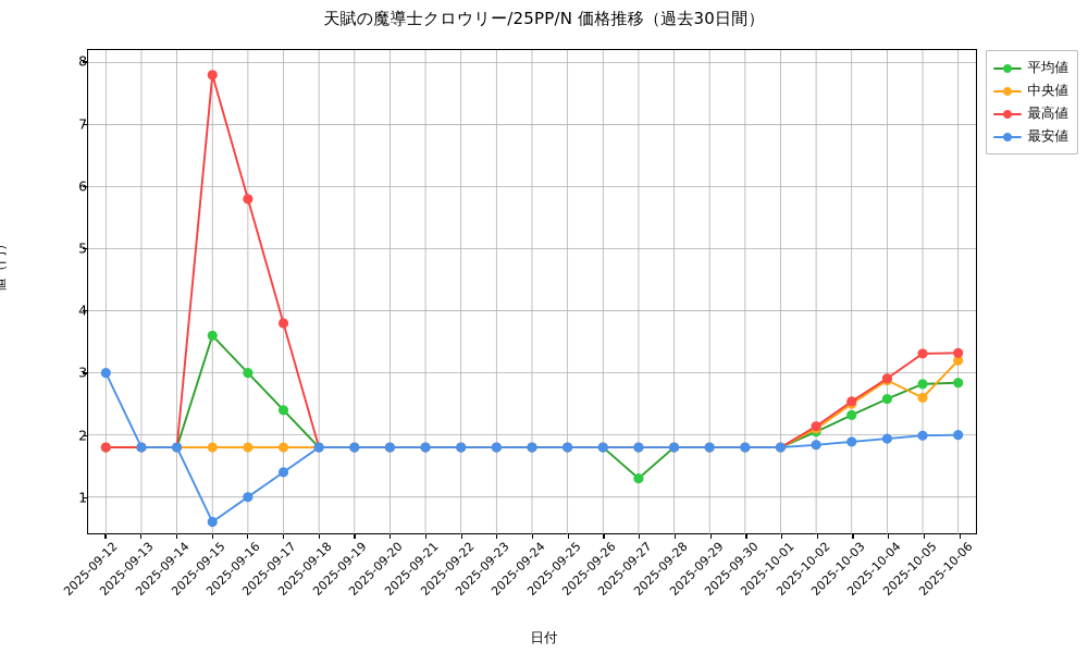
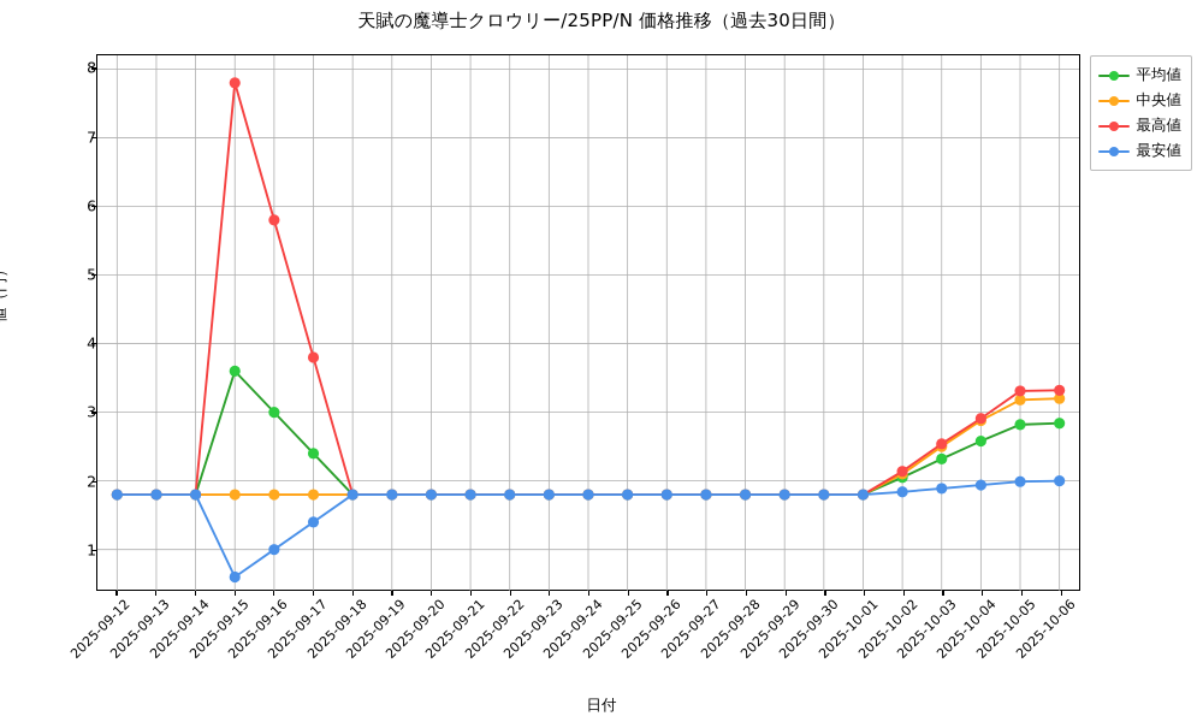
最安値/2025-09-12: 300 -> 180
平均値/2025-09-27: 130 -> 180
中央値/2025-10-05: 260 -> 320
